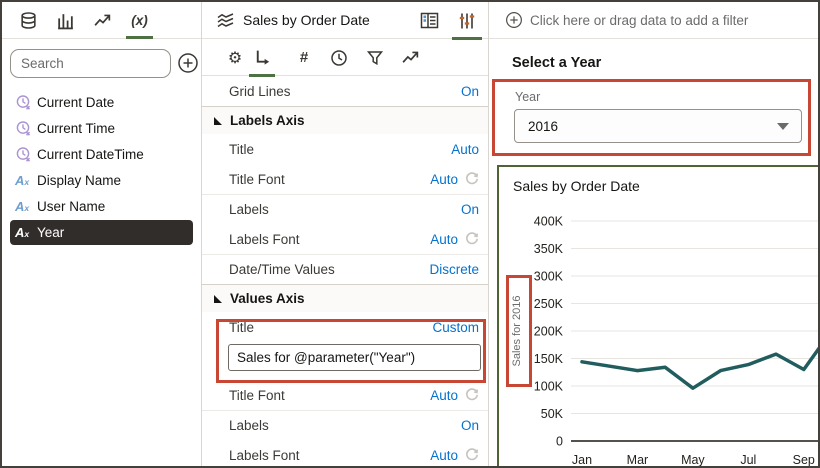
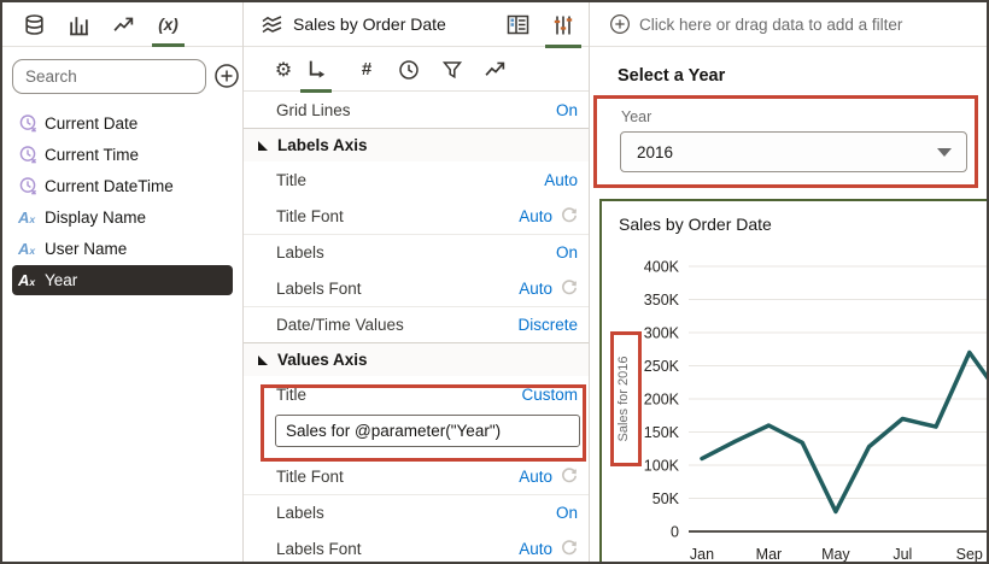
Jan: 140K -> 110K
Mar: 130K -> 160K
May: 100K -> 30K
Jul: 140K -> 170K
Sep: 130K -> 270K
